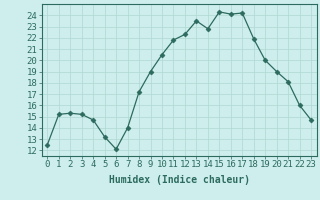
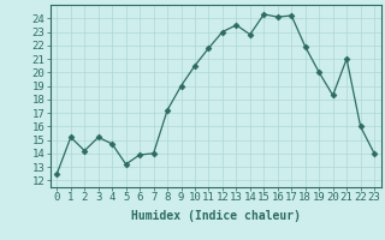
2: 15.3 -> 14.2
6: 12.1 -> 13.9
12: 22.3 -> 23.0
20: 19.0 -> 18.3
21: 18.1 -> 21.0
23: 14.7 -> 14.0
